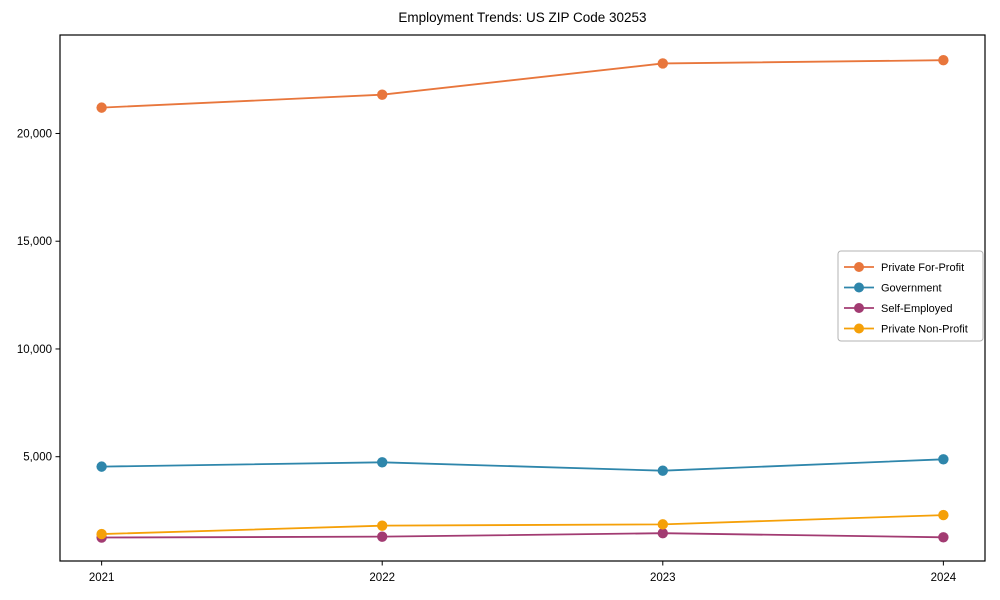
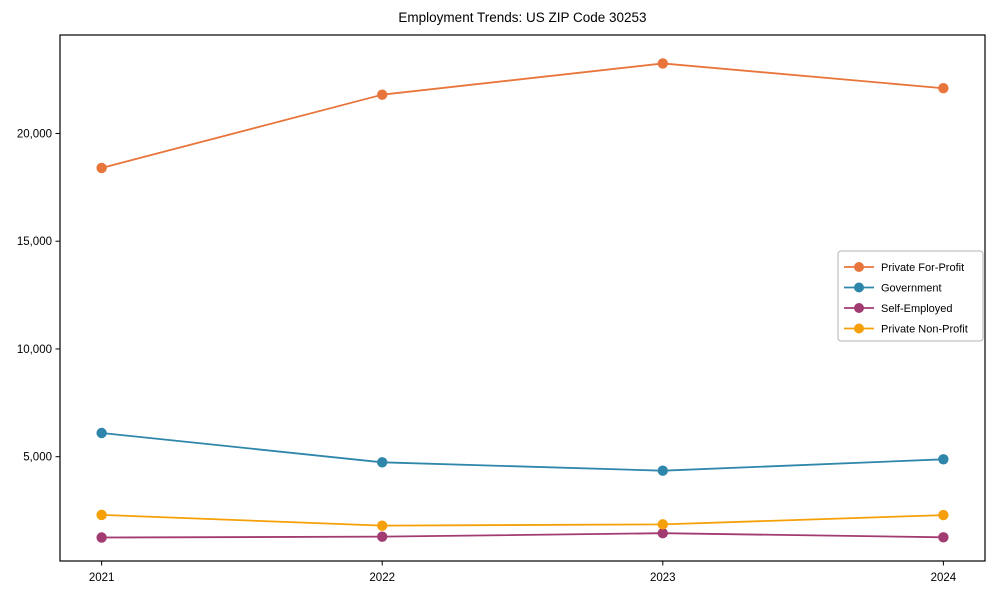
Private For-Profit/2021: 21200 -> 18400
Government/2021: 4500 -> 6100
Private Non-Profit/2021: 1400 -> 2300
Private For-Profit/2024: 23400 -> 22100
